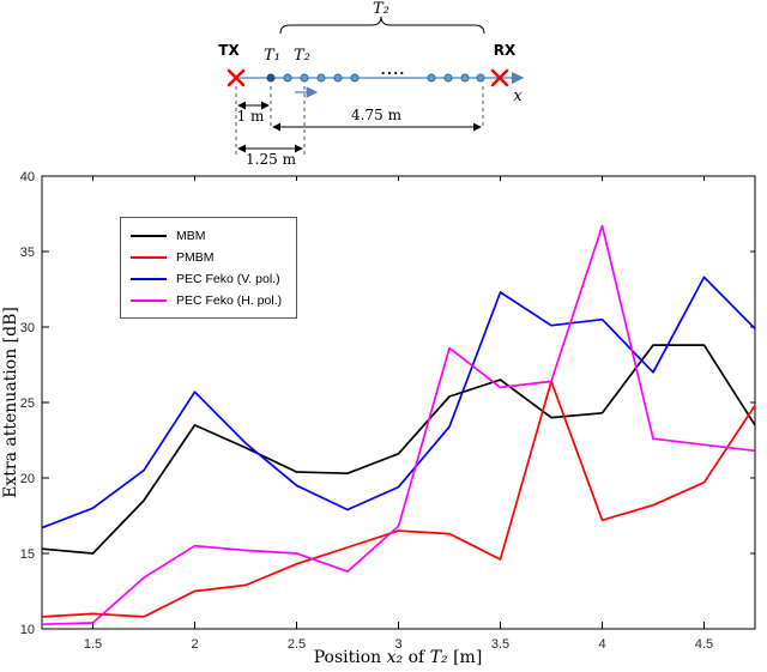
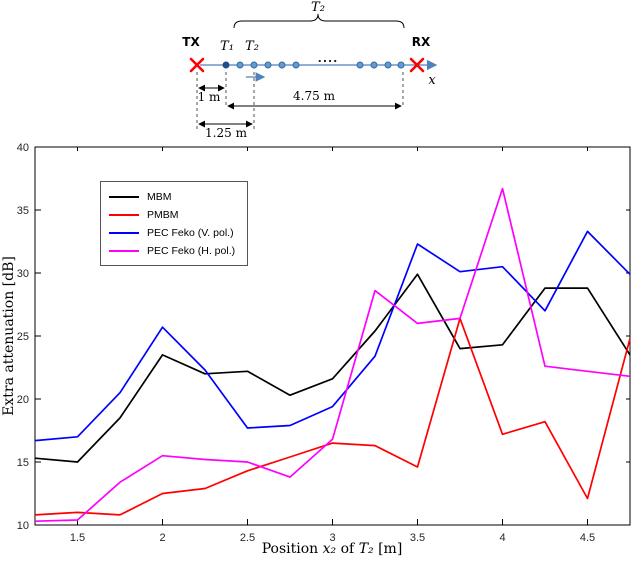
PEC Feko (V. pol.)/1.5: 18.0 -> 17.0
MBM/2.5: 20.4 -> 22.2
PEC Feko (V. pol.)/2.5: 19.5 -> 17.7
MBM/3.5: 26.5 -> 29.9
PMBM/4.5: 19.7 -> 12.1
